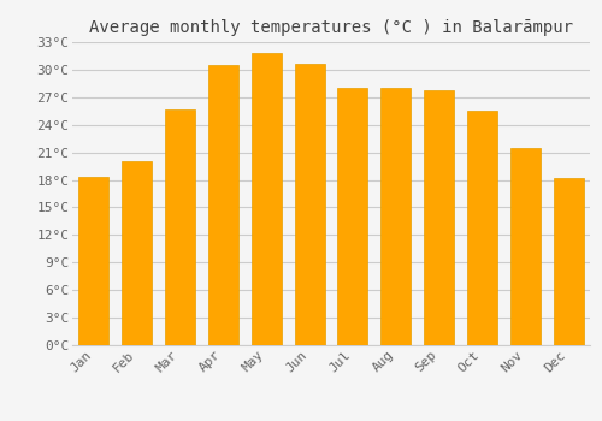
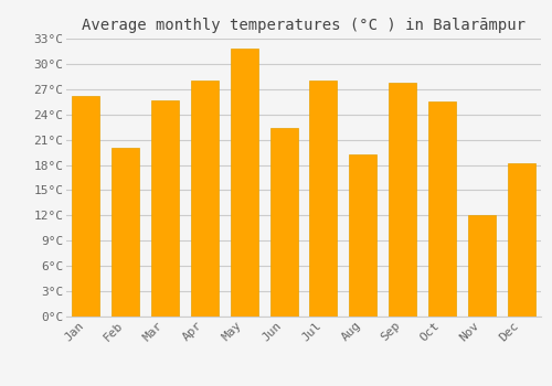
Jan: 18.3°C -> 26.2°C
Apr: 30.5°C -> 28.0°C
Jun: 30.7°C -> 22.4°C
Aug: 28.0°C -> 19.2°C
Nov: 21.5°C -> 12.0°C
